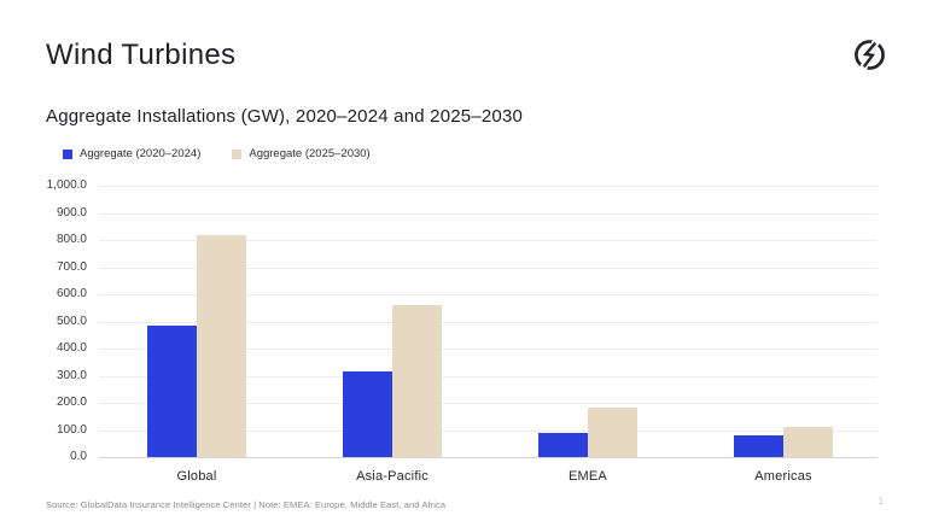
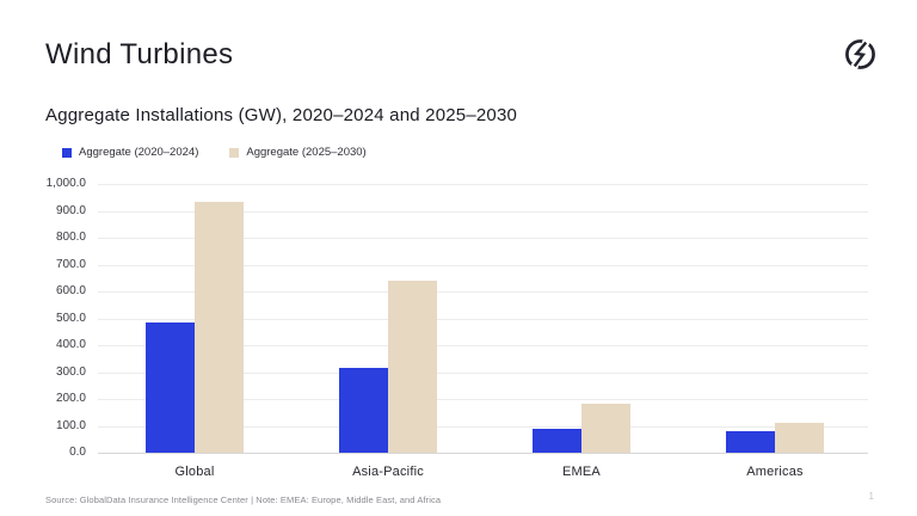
Aggregate (2025–2030)/Global: 820 -> 930
Aggregate (2025–2030)/Asia-Pacific: 560 -> 640
